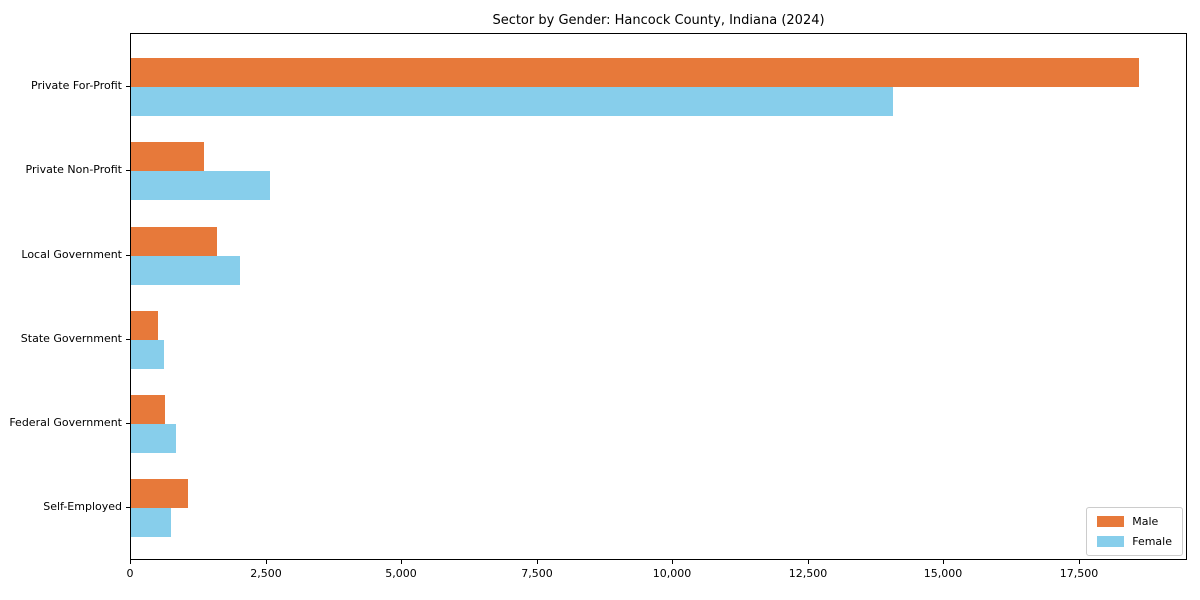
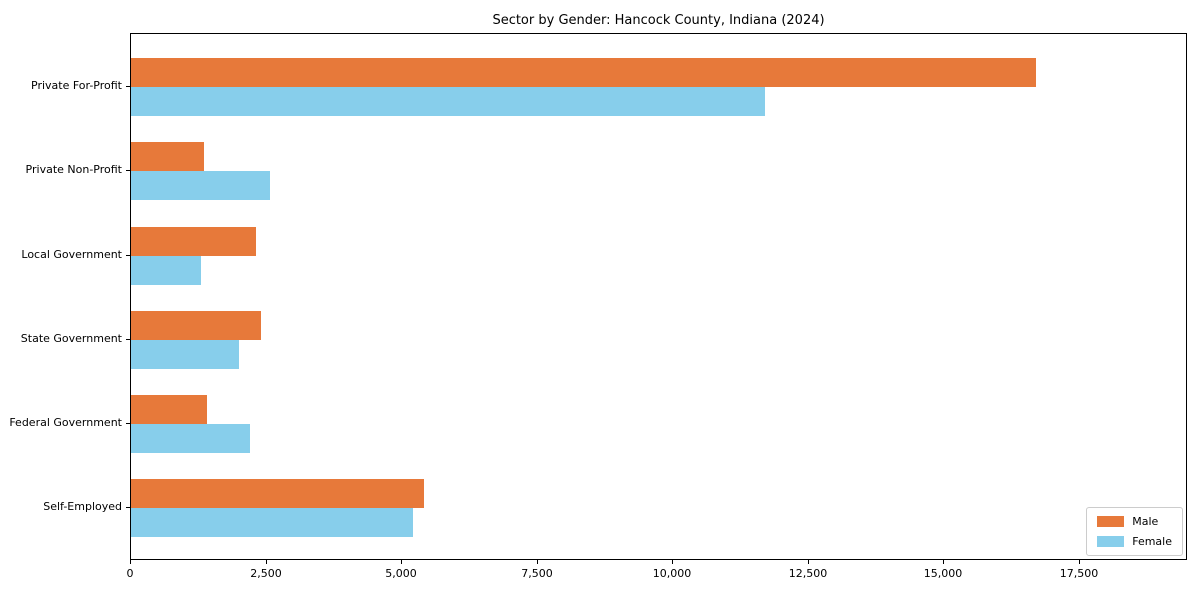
Male/Private For-Profit: 18600 -> 16700
Female/Private For-Profit: 14100 -> 11700
Male/Local Government: 1600 -> 2300
Female/Local Government: 2000 -> 1300
Male/State Government: 500 -> 2400
Female/State Government: 600 -> 2000
Male/Federal Government: 600 -> 1400
Female/Federal Government: 800 -> 2200
Male/Self-Employed: 1100 -> 5400
Female/Self-Employed: 700 -> 5200
